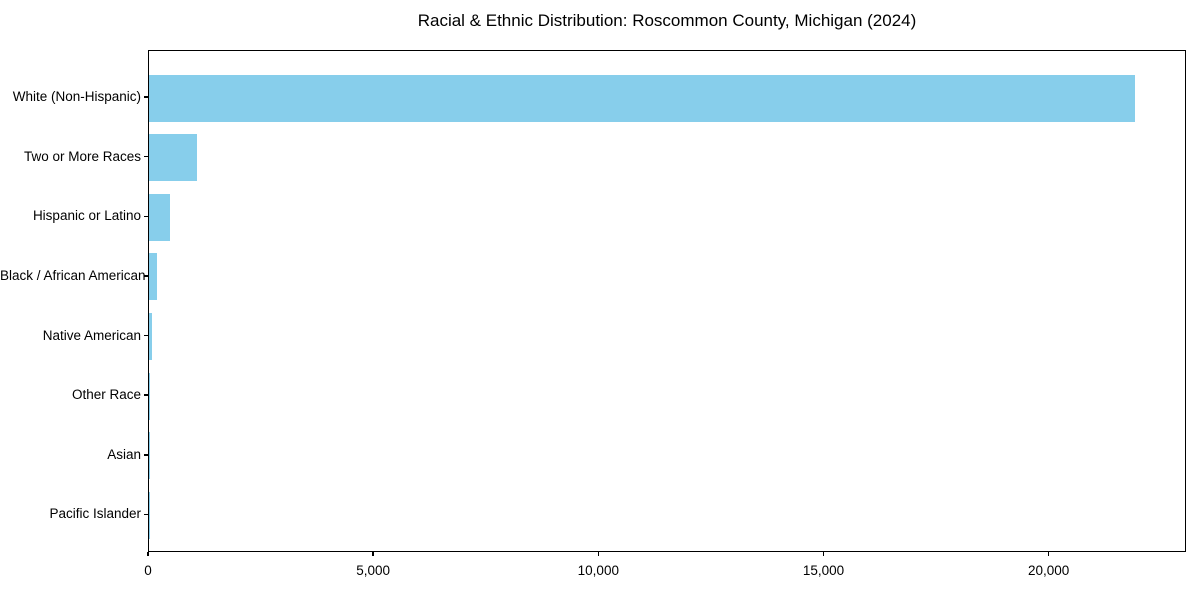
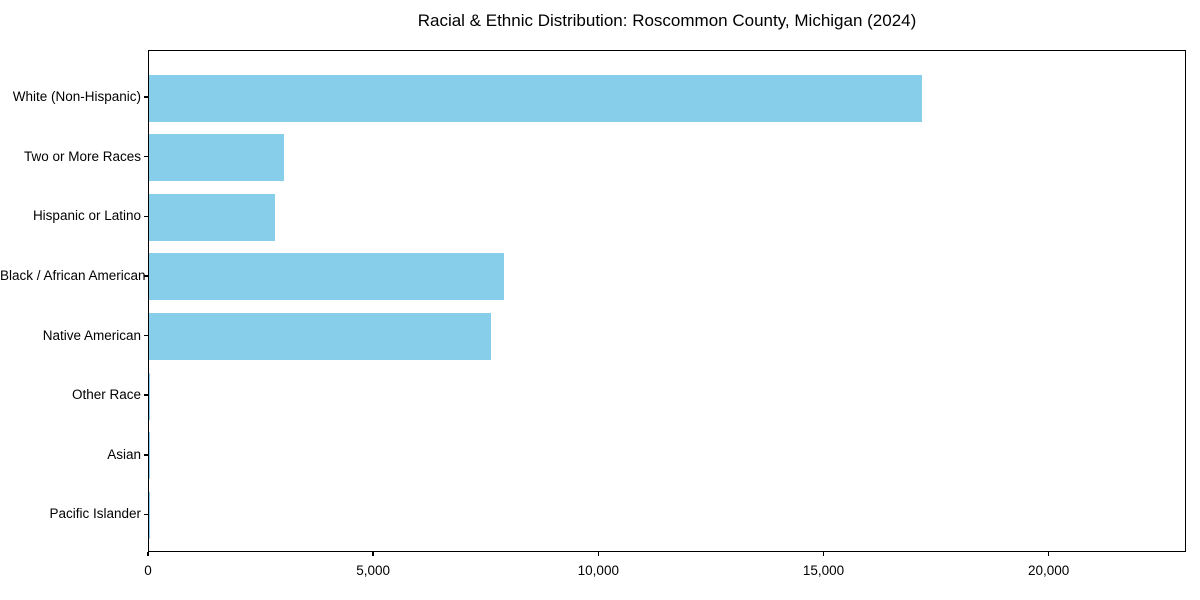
White (Non-Hispanic): 21900 -> 17200
Two or More Races: 1100 -> 3000
Hispanic or Latino: 500 -> 2800
Black / African American: 200 -> 7900
Native American: 100 -> 7600
